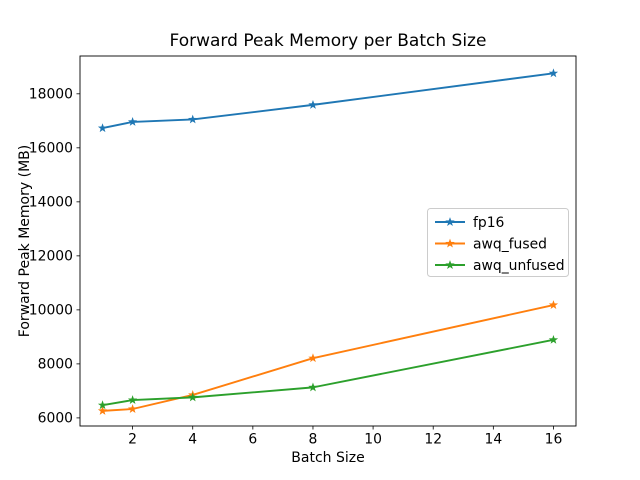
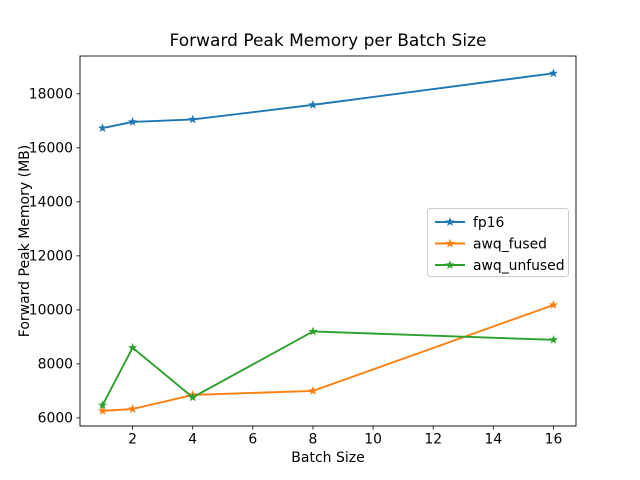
awq_unfused/2: 6700 -> 8600
awq_fused/8: 8200 -> 7000
awq_unfused/8: 7100 -> 9200
